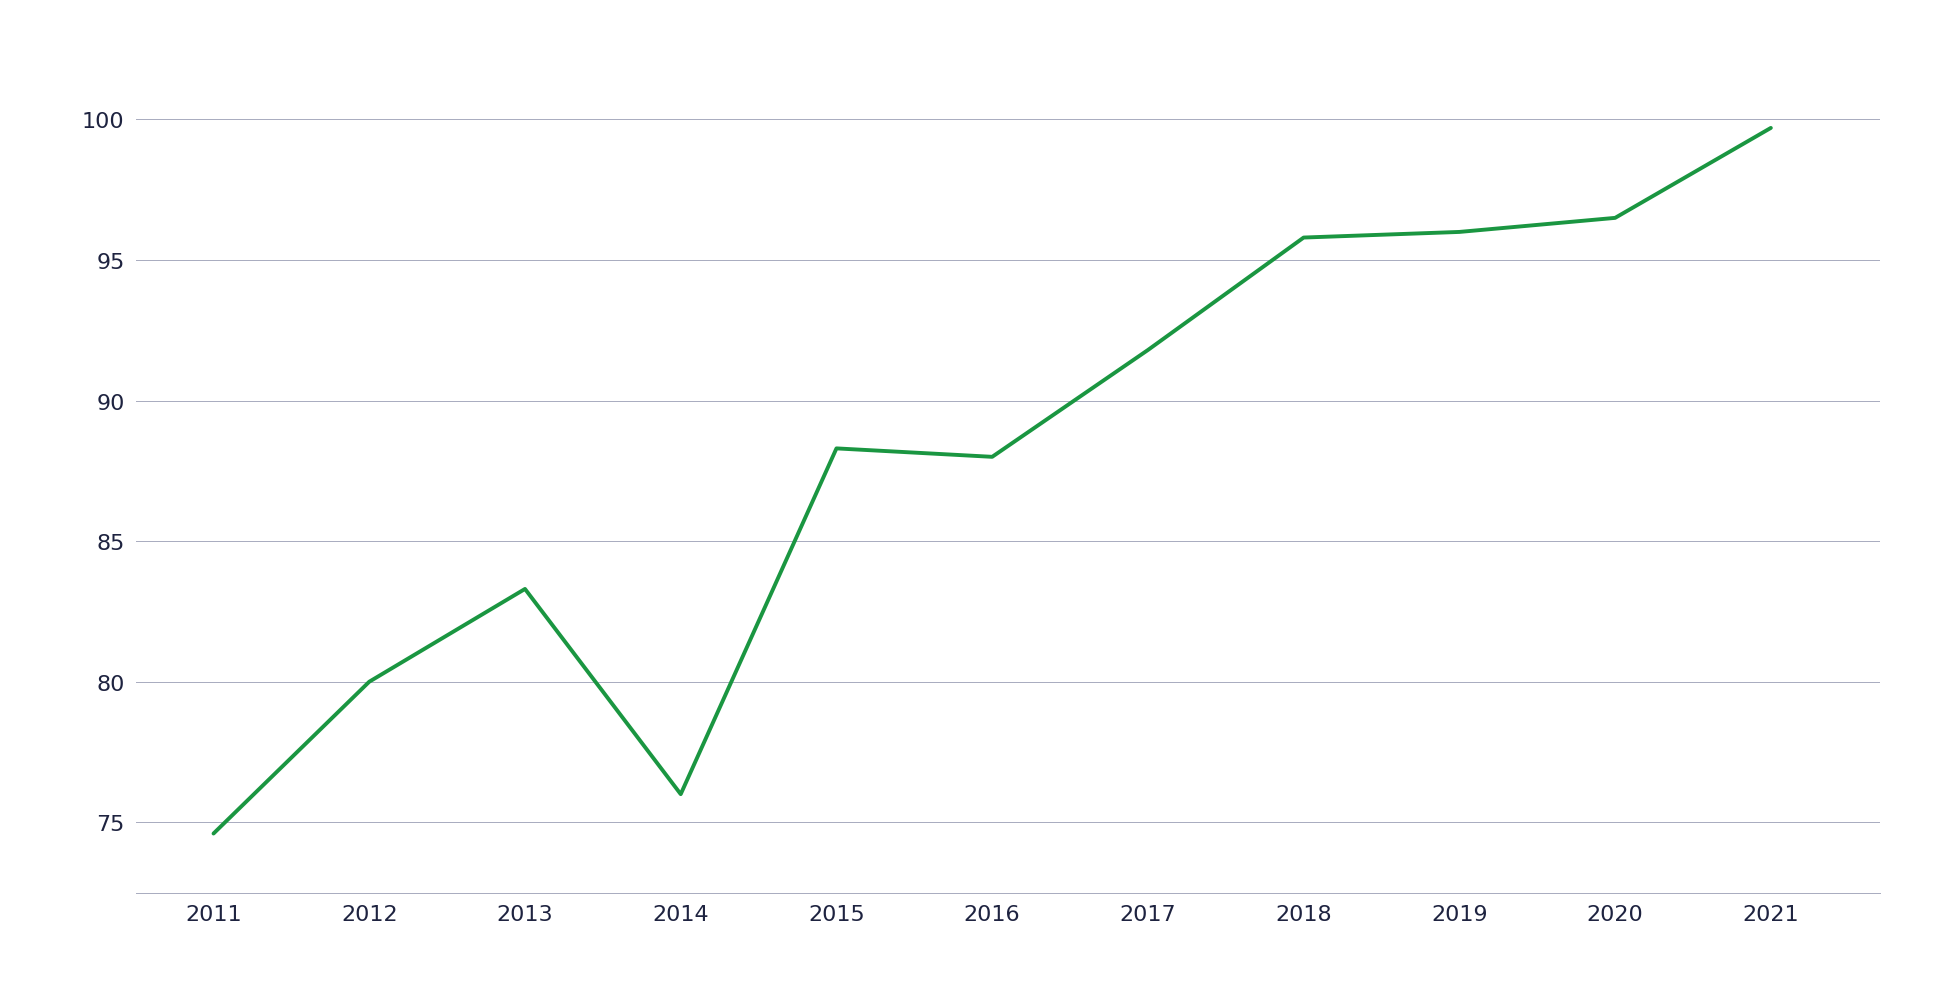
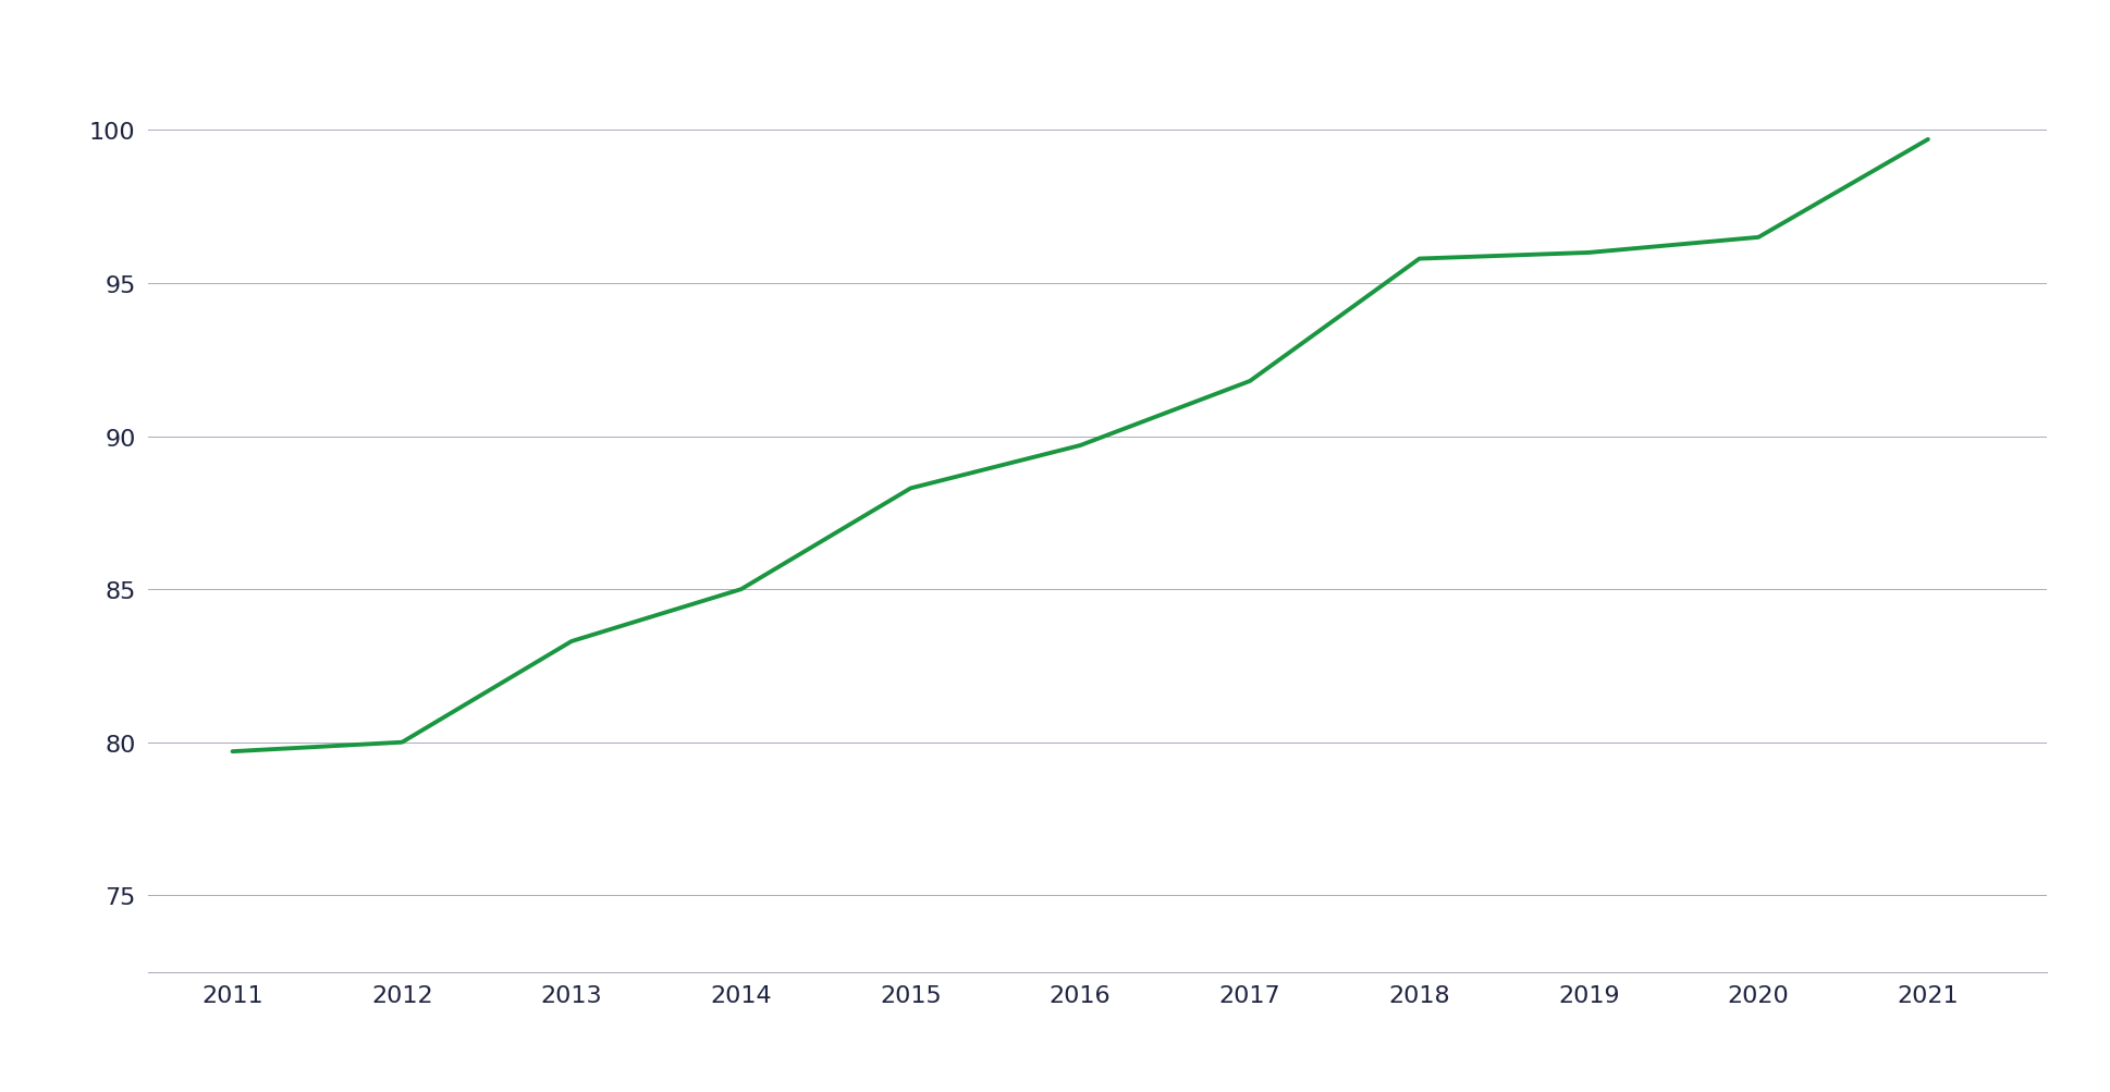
2011: 74.6 -> 79.7
2014: 76.0 -> 85.0
2016: 88.0 -> 89.7
